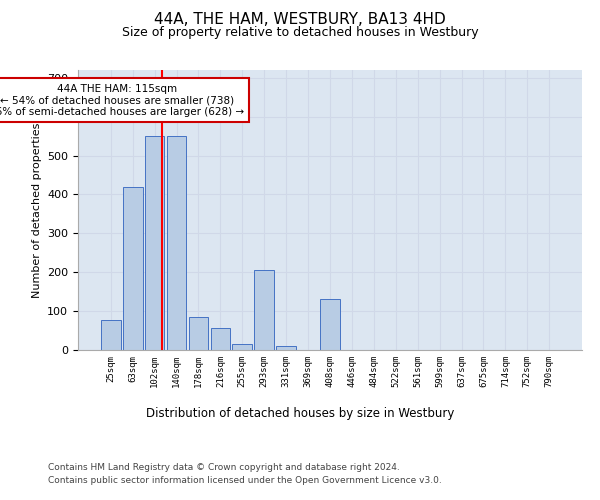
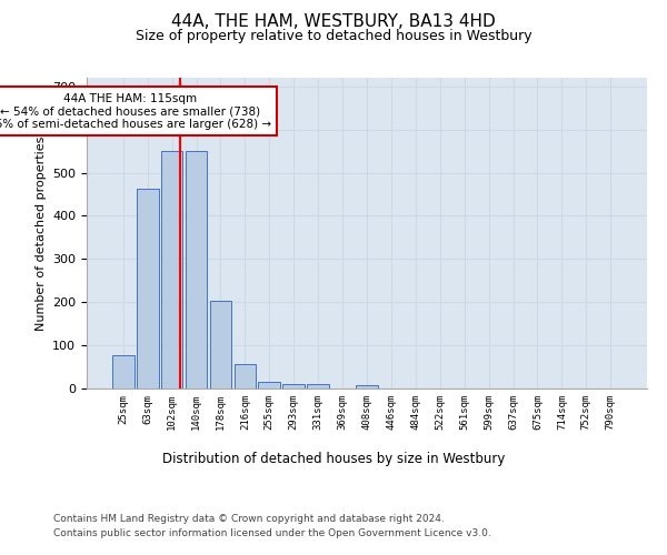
63sqm: 420 -> 462
178sqm: 85 -> 204
293sqm: 205 -> 10
408sqm: 130 -> 8
